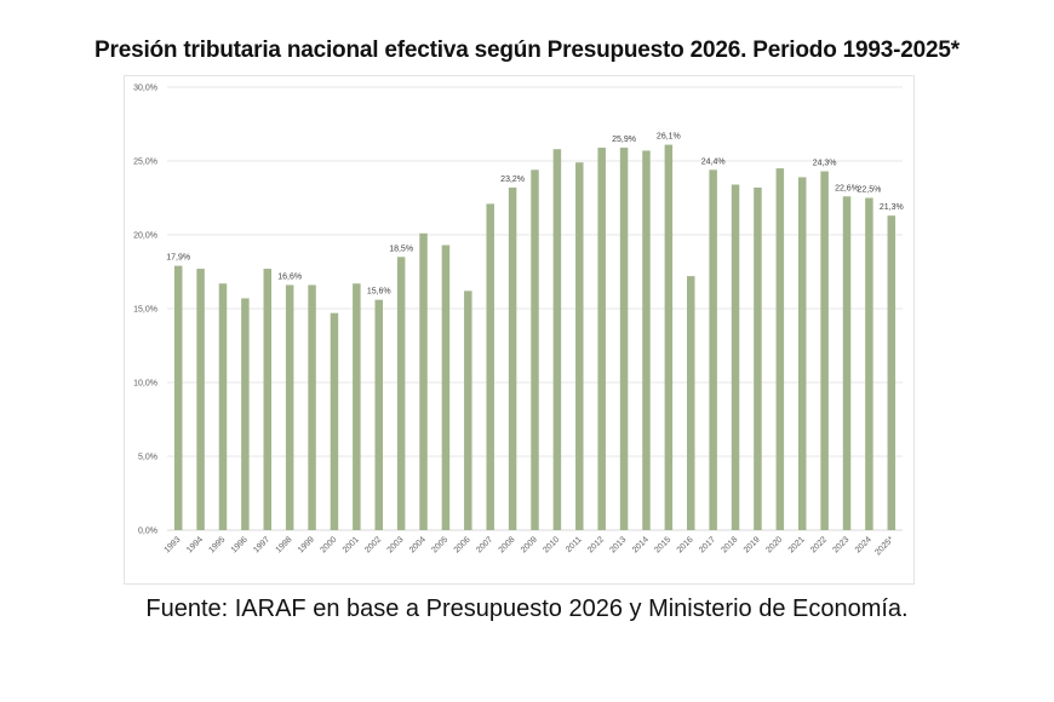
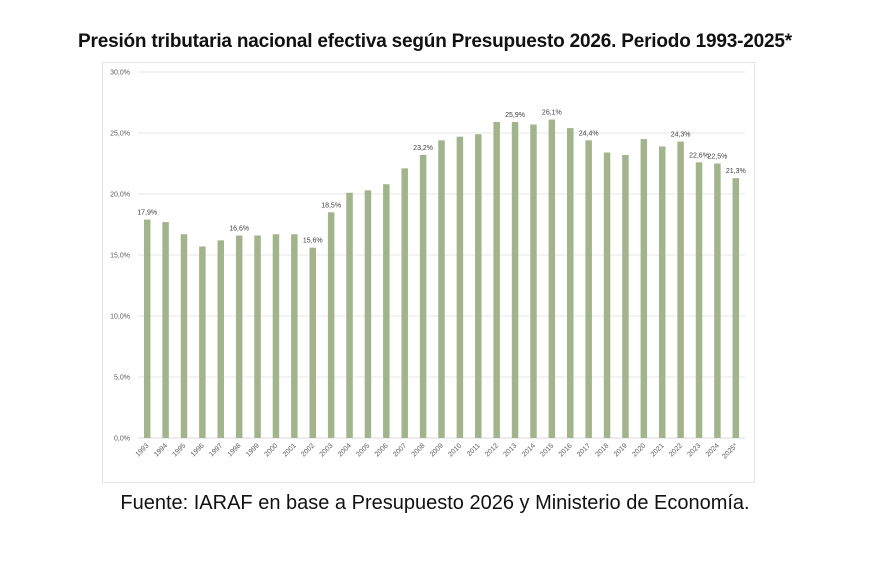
1997: 17,7% -> 16,2%
2000: 14,7% -> 16,7%
2005: 19,3% -> 20,3%
2006: 16,2% -> 20,8%
2010: 25,8% -> 24,7%
2016: 17,2% -> 25,4%
